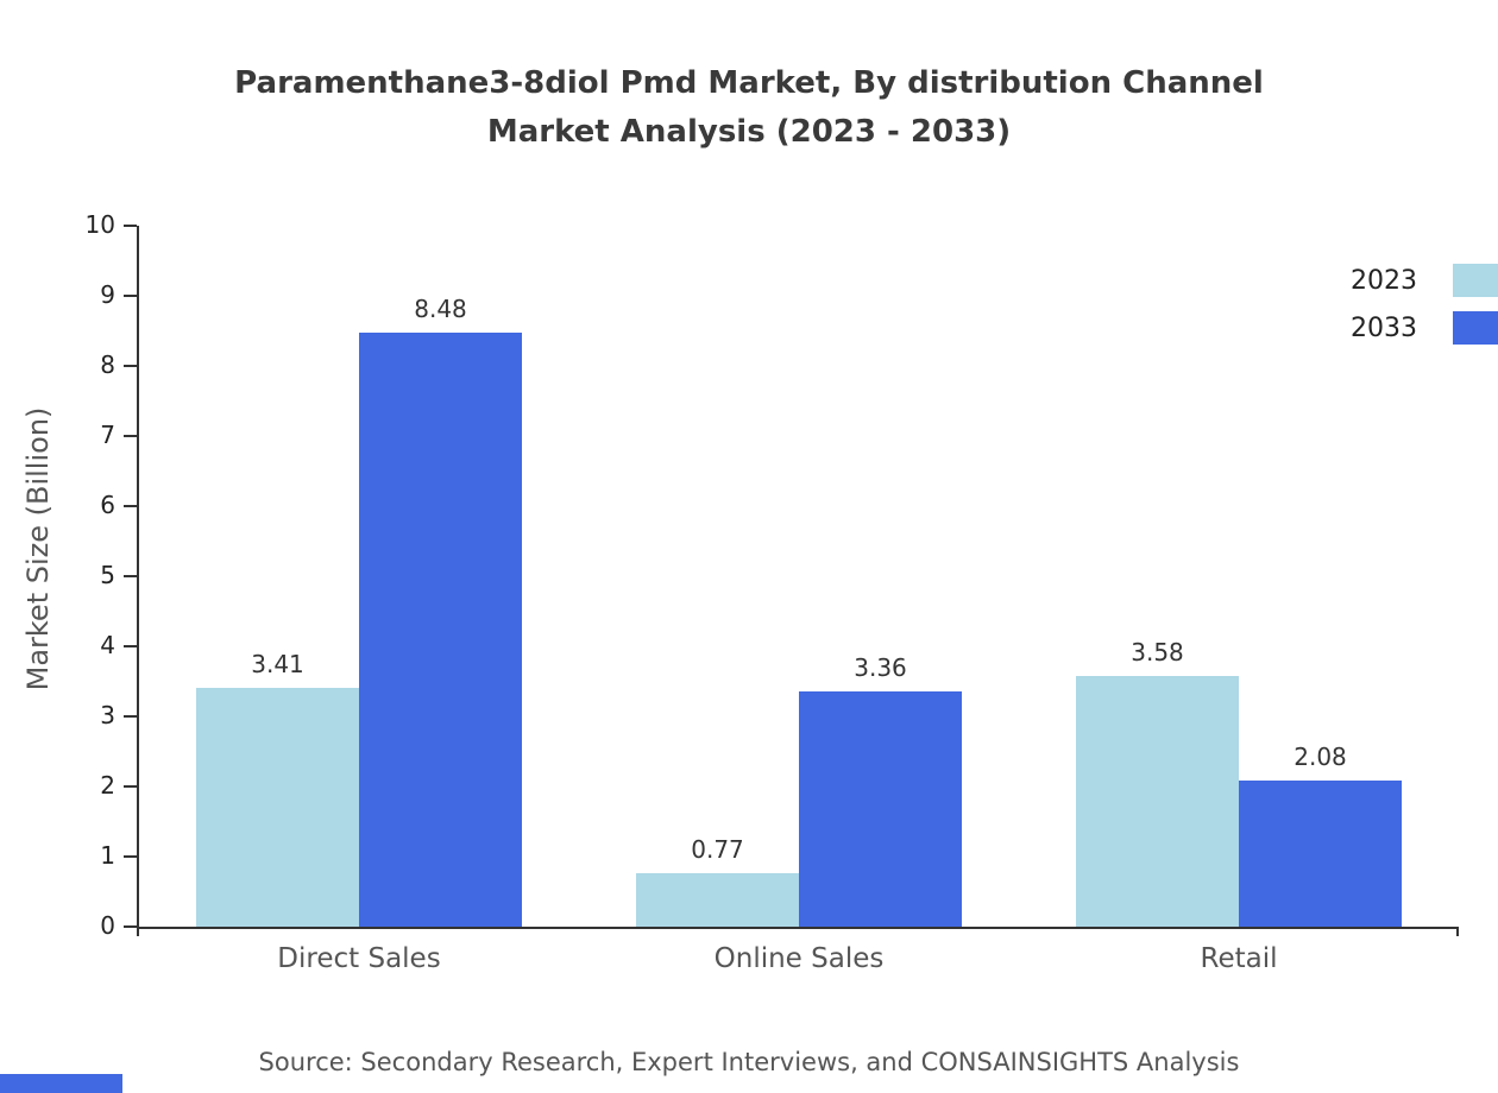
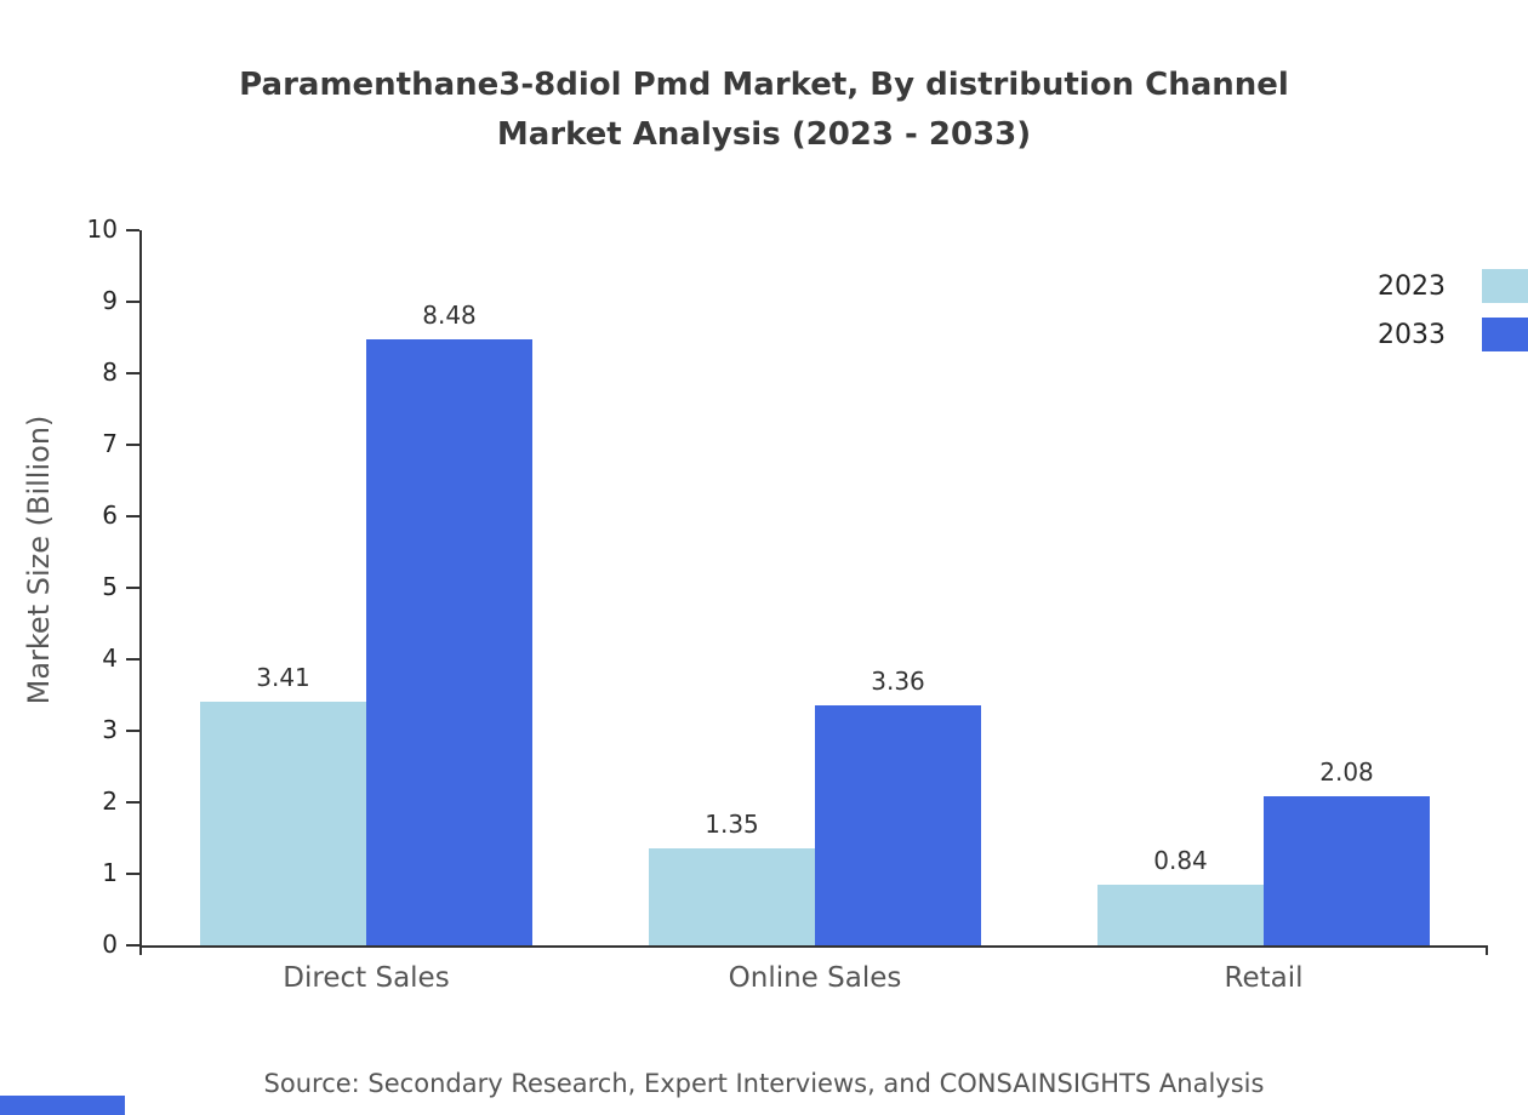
2023/Online Sales: 0.77 -> 1.35
2023/Retail: 3.58 -> 0.84
